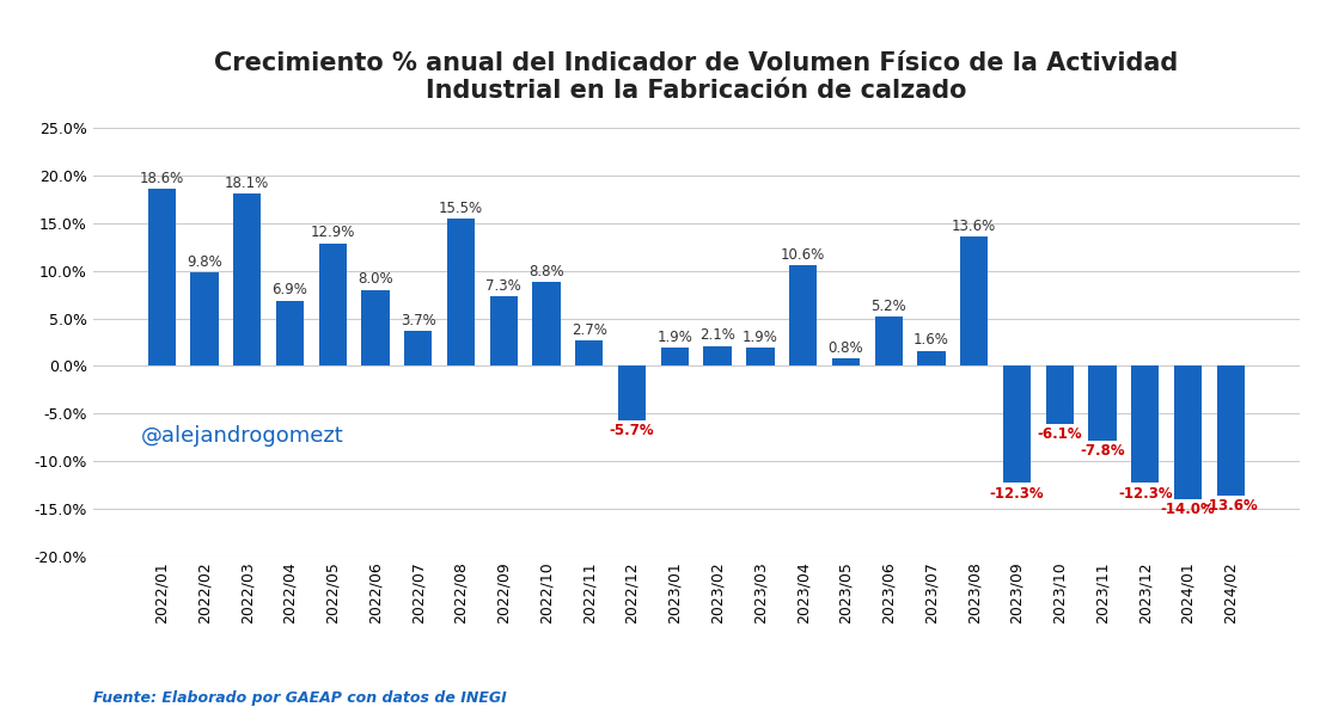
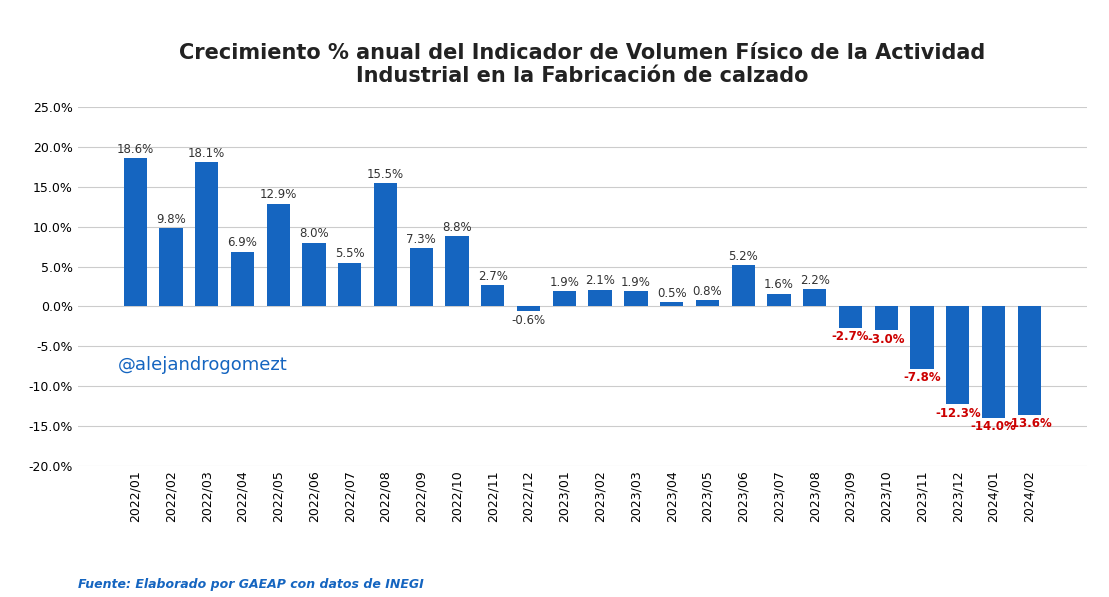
2022/07: 3.7% -> 5.5%
2022/12: -5.7% -> -0.6%
2023/04: 10.6% -> 0.5%
2023/08: 13.6% -> 2.2%
2023/09: -12.3% -> -2.7%
2023/10: -6.1% -> -3.0%
